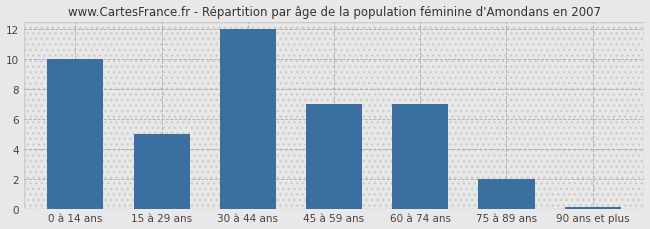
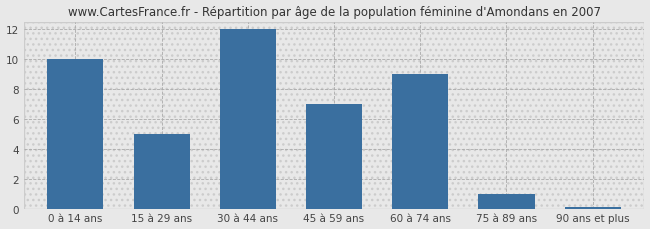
60 à 74 ans: 7.0 -> 9.0
75 à 89 ans: 2.0 -> 1.0
